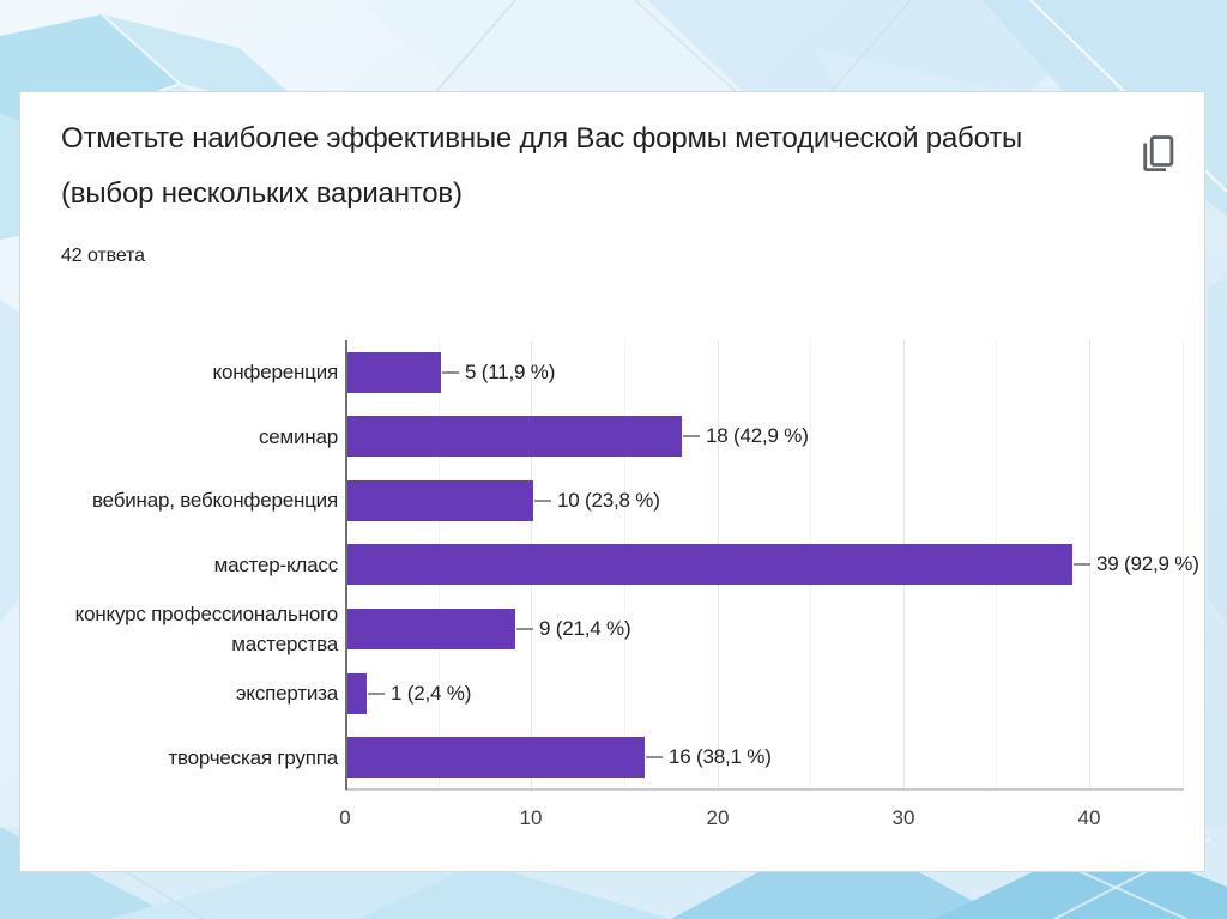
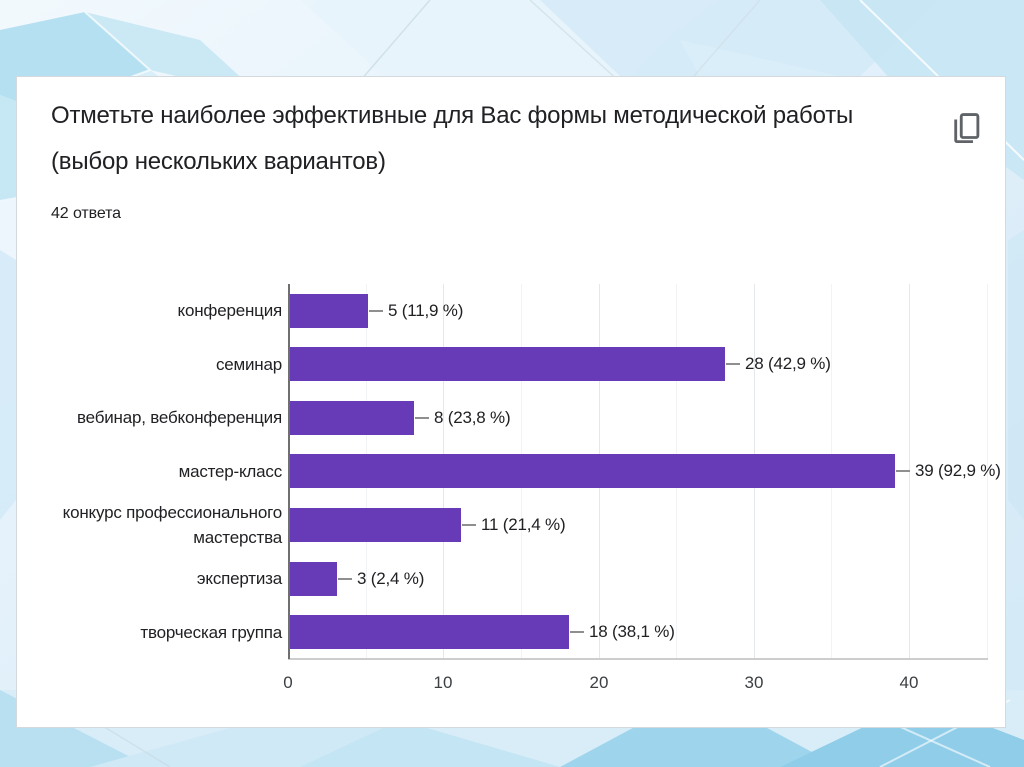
семинар: 18 -> 28
вебинар, вебконференция: 10 -> 8
конкурс профессионального мастерства: 9 -> 11
экспертиза: 1 -> 3
творческая группа: 16 -> 18
